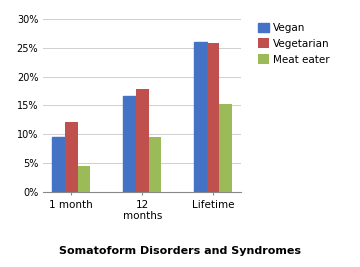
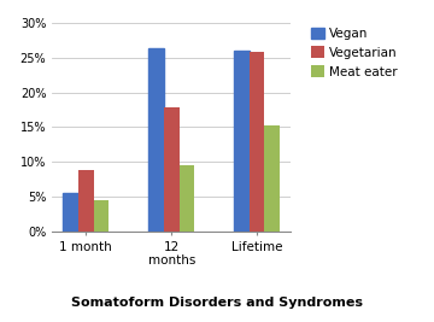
Vegan/1 month: 9.5% -> 5.6%
Vegetarian/1 month: 12.2% -> 8.8%
Vegan/12 months: 16.7% -> 26.4%
